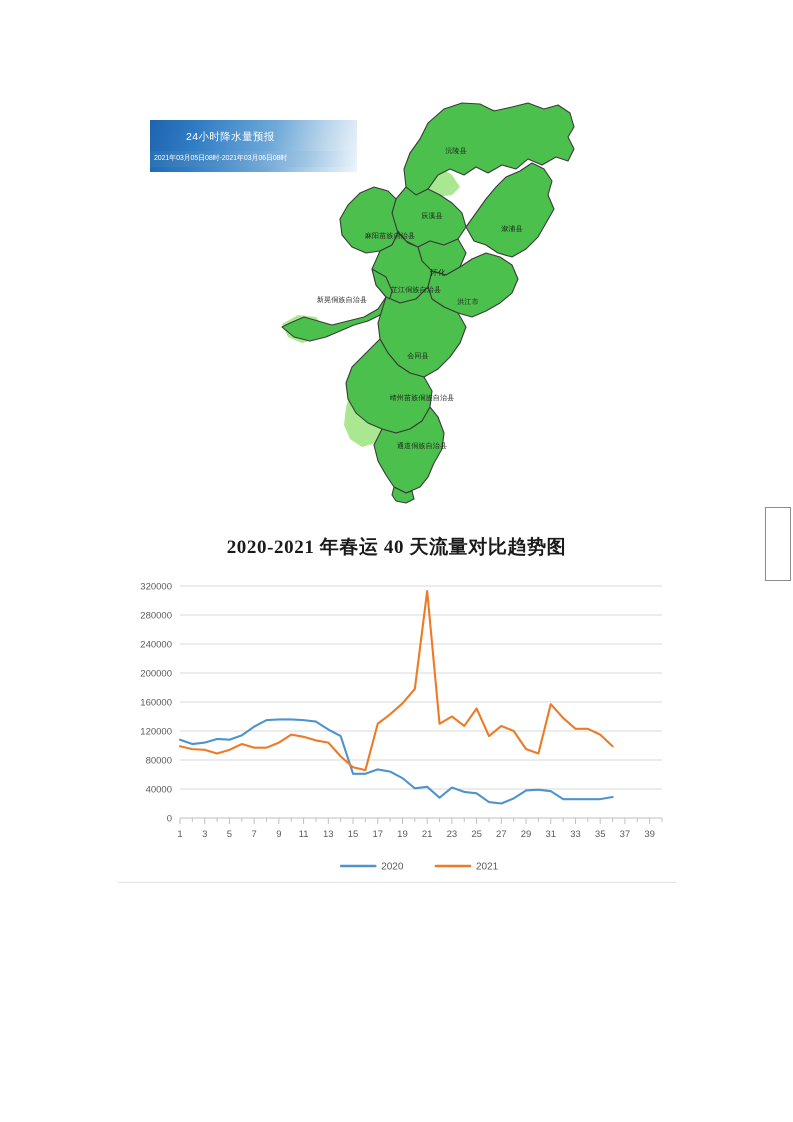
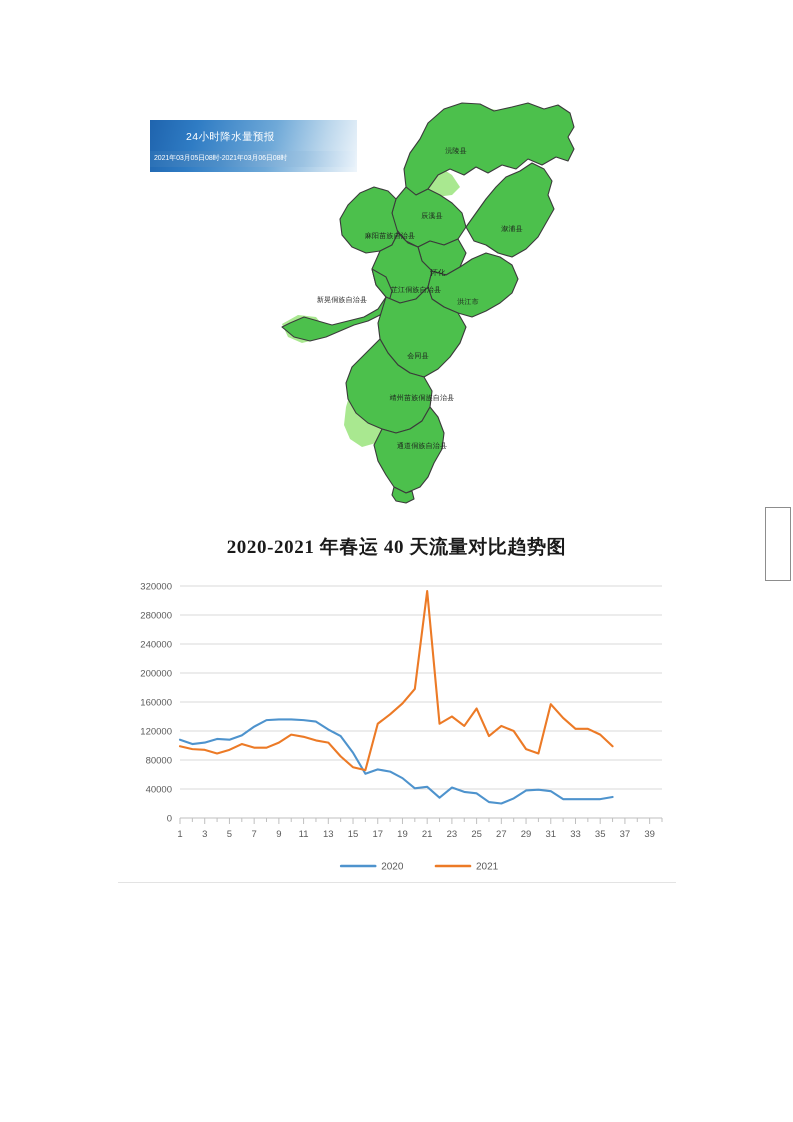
2020/15: 60000 -> 90000
